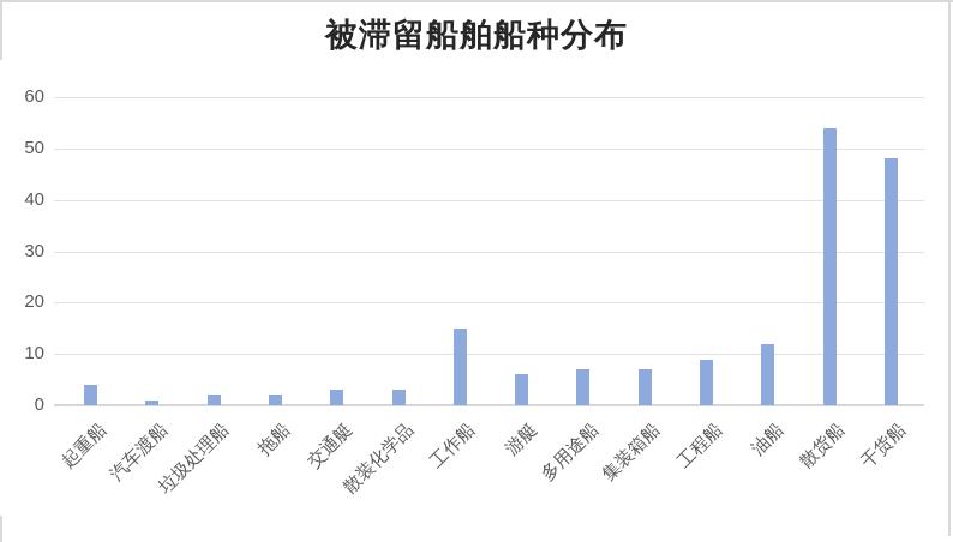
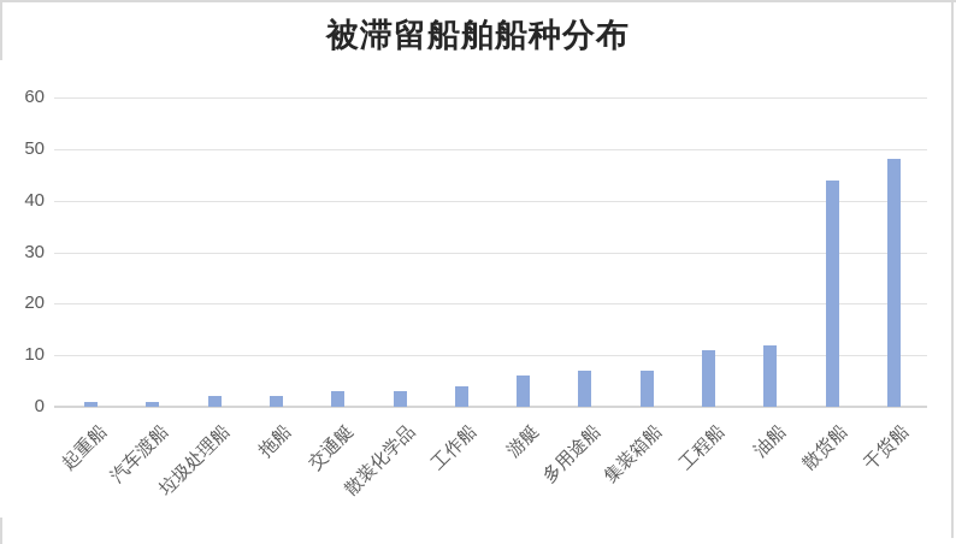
起重船: 4 -> 1
工作船: 15 -> 4
工程船: 9 -> 11
散货船: 54 -> 44
